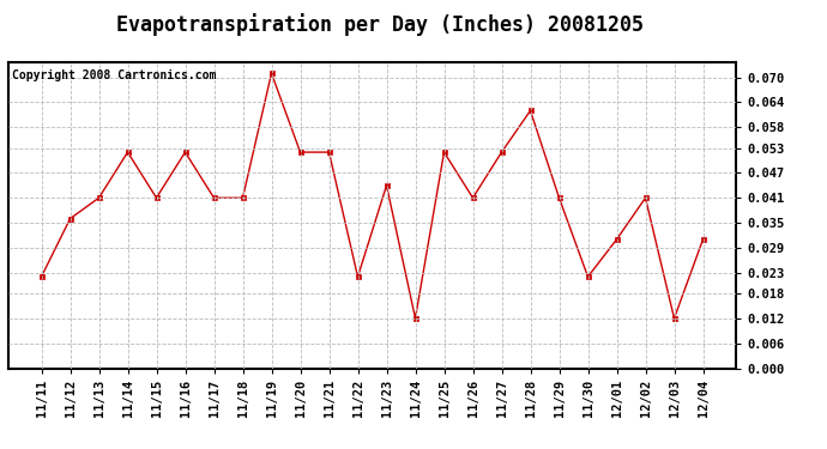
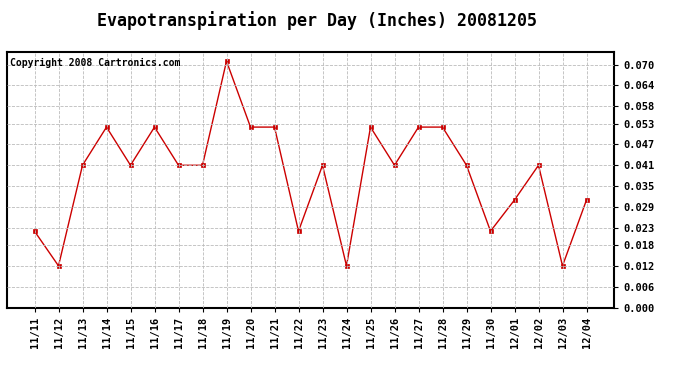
11/12: 0.036 -> 0.012
11/23: 0.044 -> 0.041
11/28: 0.062 -> 0.052
